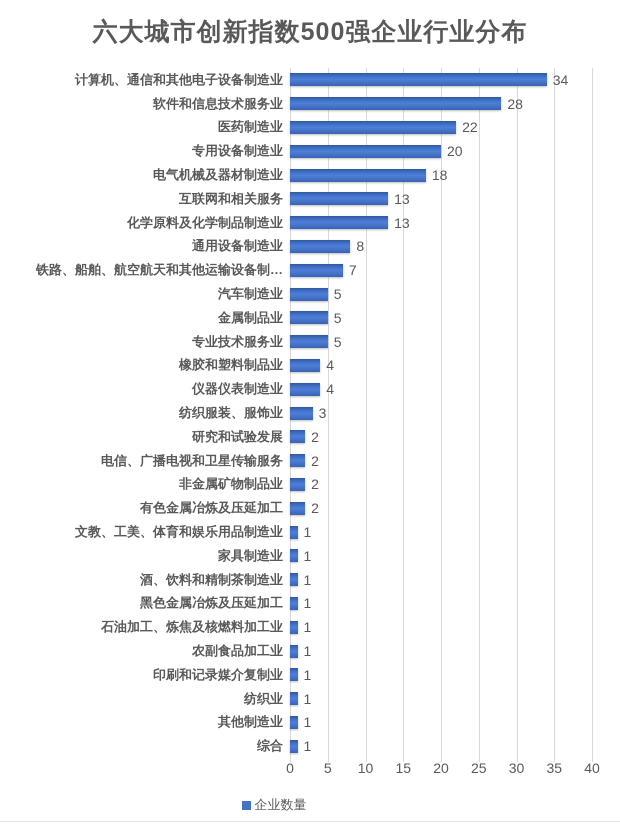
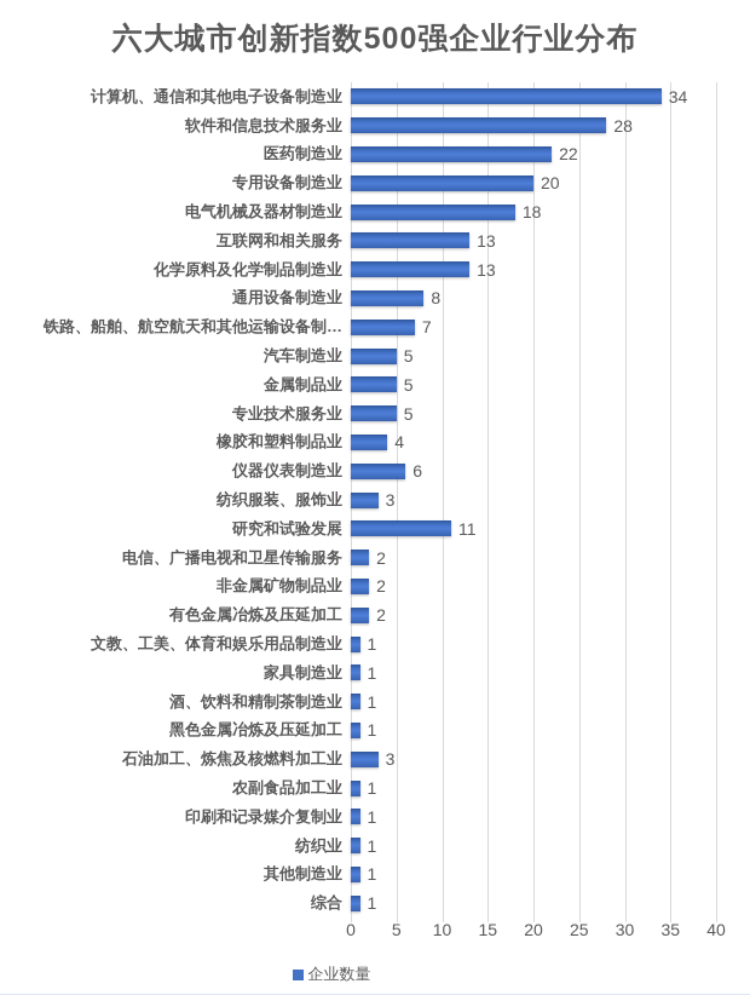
仪器仪表制造业: 4 -> 6
研究和试验发展: 2 -> 11
石油加工、炼焦及核燃料加工业: 1 -> 3
